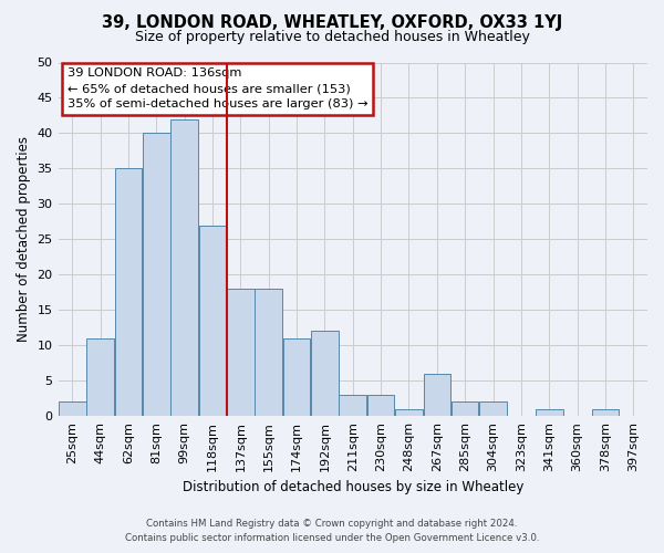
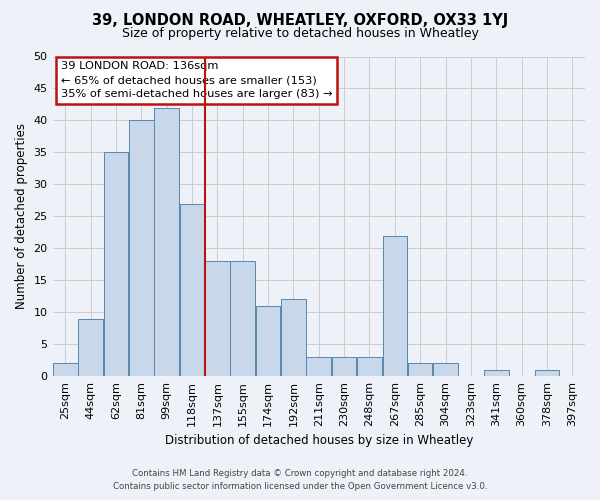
44sqm: 11 -> 9
248sqm: 1 -> 3
267sqm: 6 -> 22
